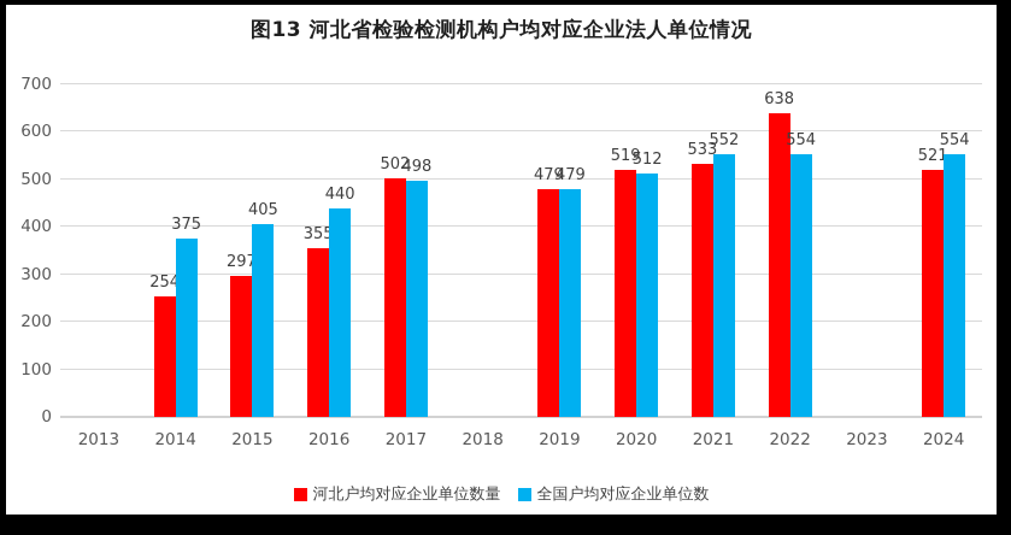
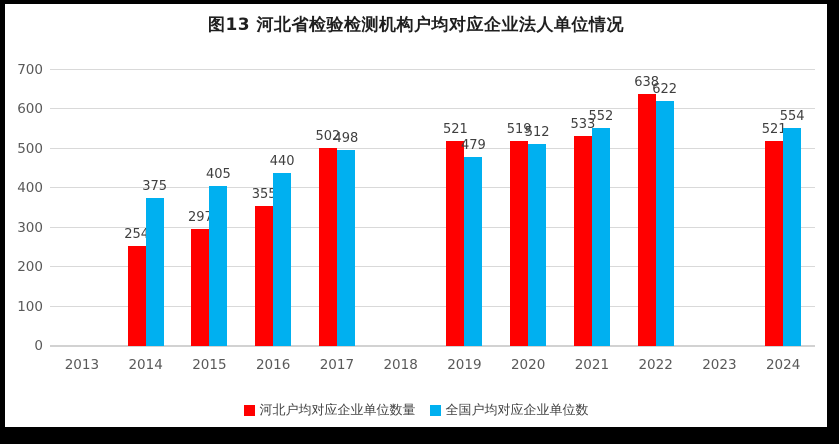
河北户均对应企业单位数量/2019: 479 -> 521
全国户均对应企业单位数/2022: 554 -> 622
